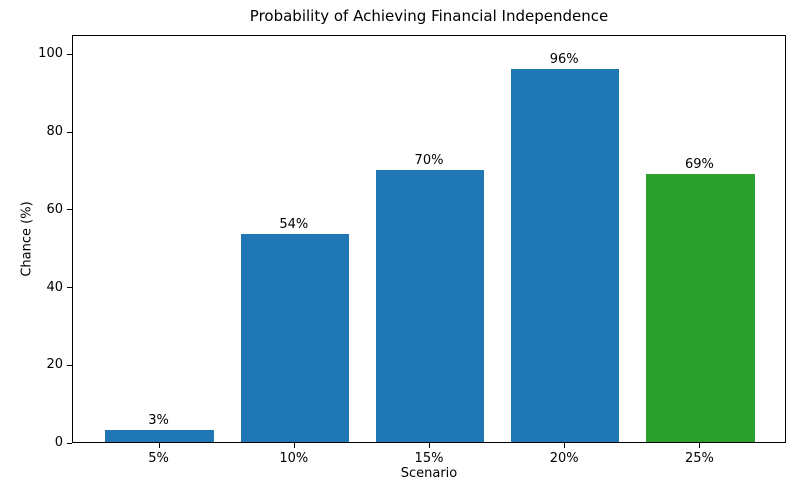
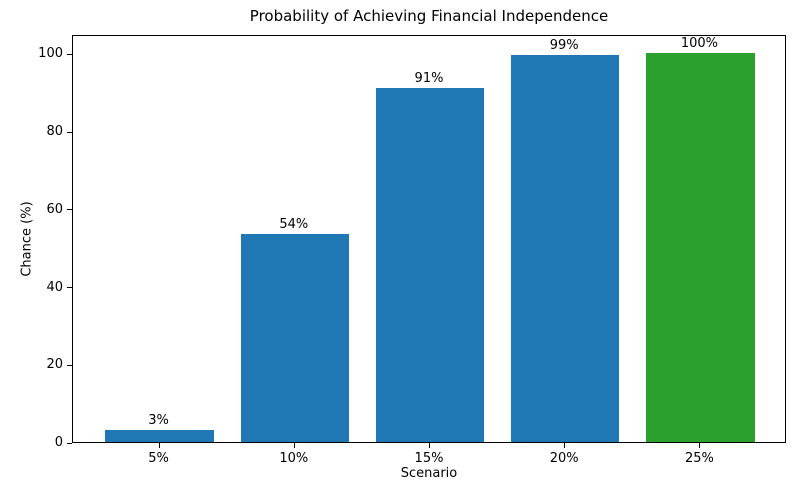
15%: 70% -> 91%
20%: 96% -> 99%
25%: 69% -> 100%
